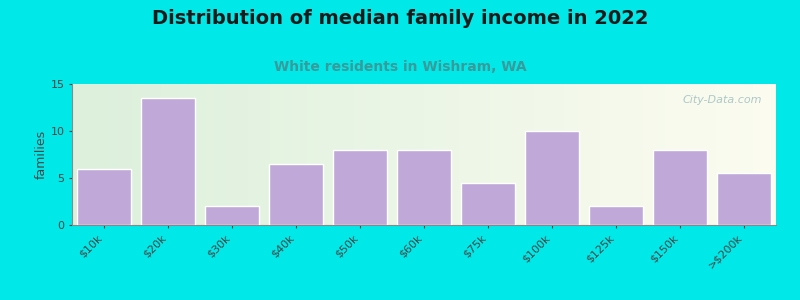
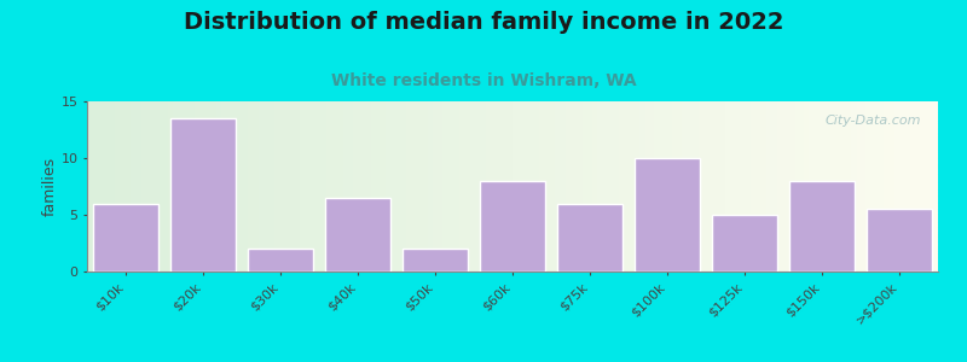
$50k: 8.0 -> 2.0
$75k: 4.5 -> 6.0
$125k: 2.0 -> 5.0
